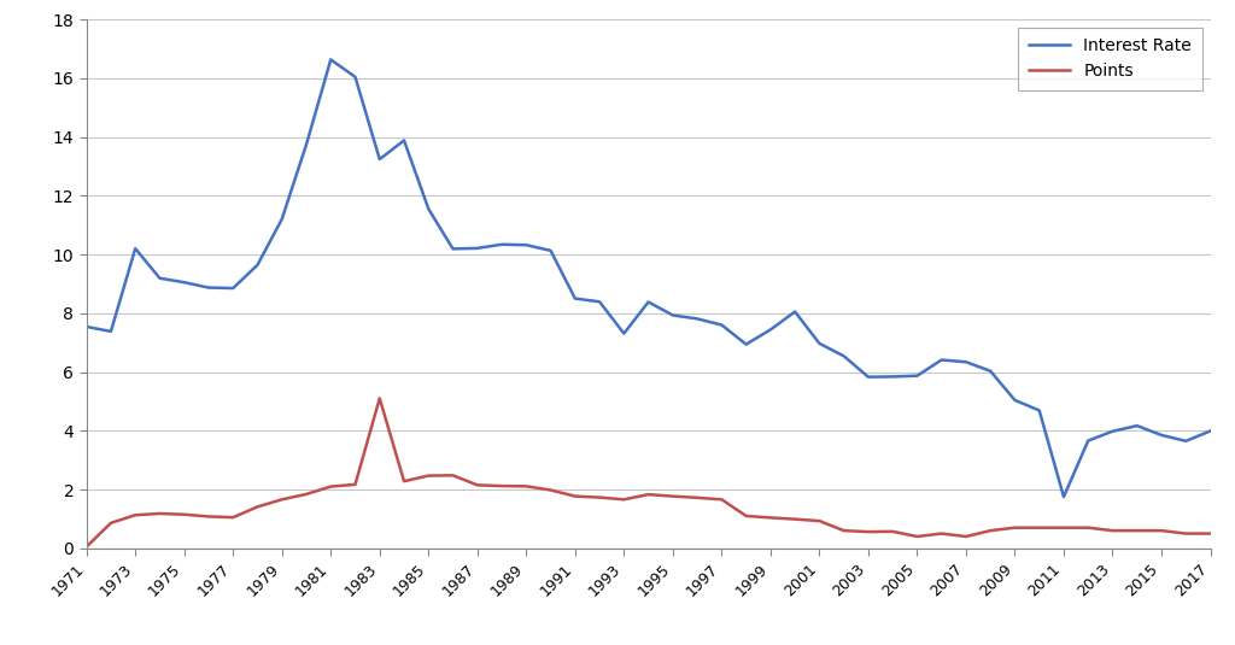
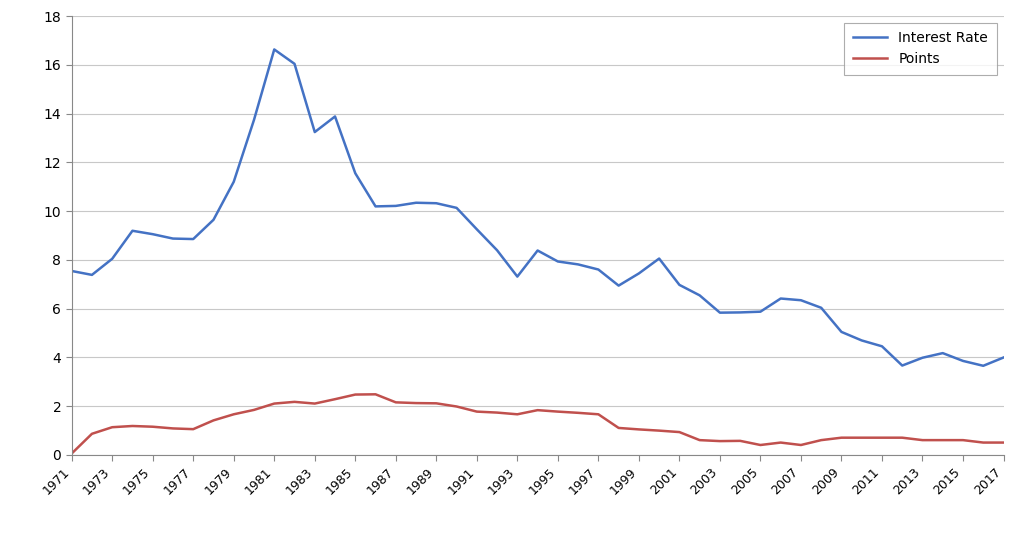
Interest Rate/1973: 10.20 -> 8.04
Points/1983: 5.10 -> 2.10
Interest Rate/1991: 8.50 -> 9.25
Interest Rate/2011: 1.75 -> 4.45
